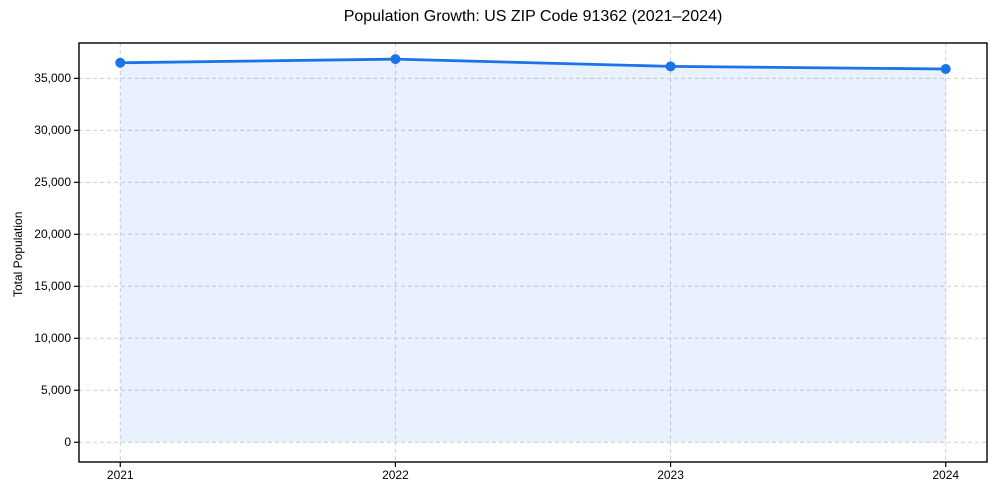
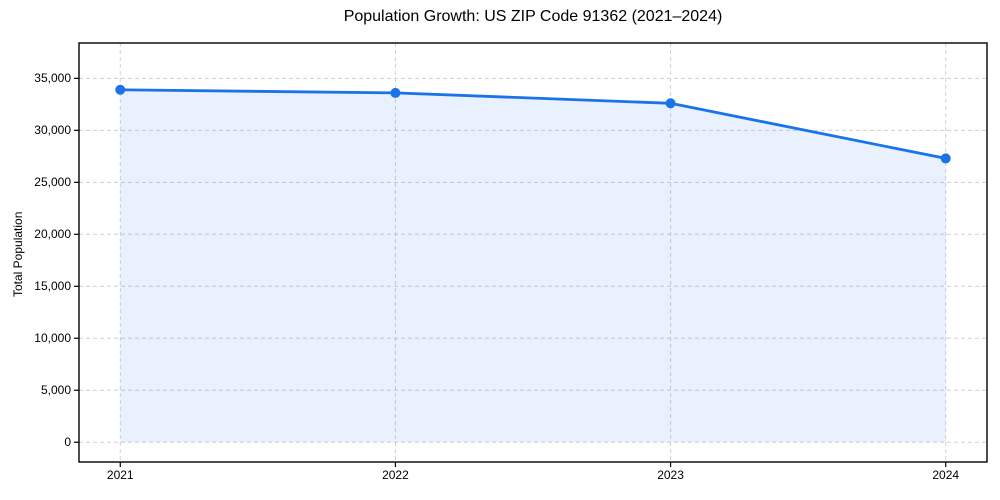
2021: 36500 -> 33900
2022: 36800 -> 33600
2023: 36200 -> 32600
2024: 35900 -> 27300
